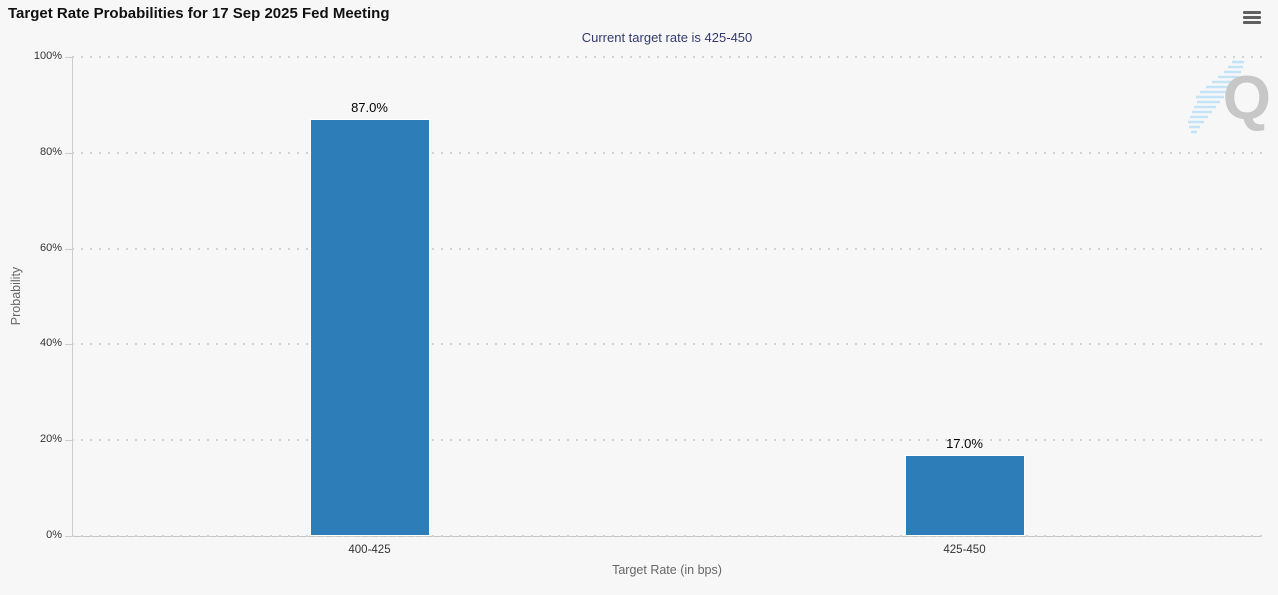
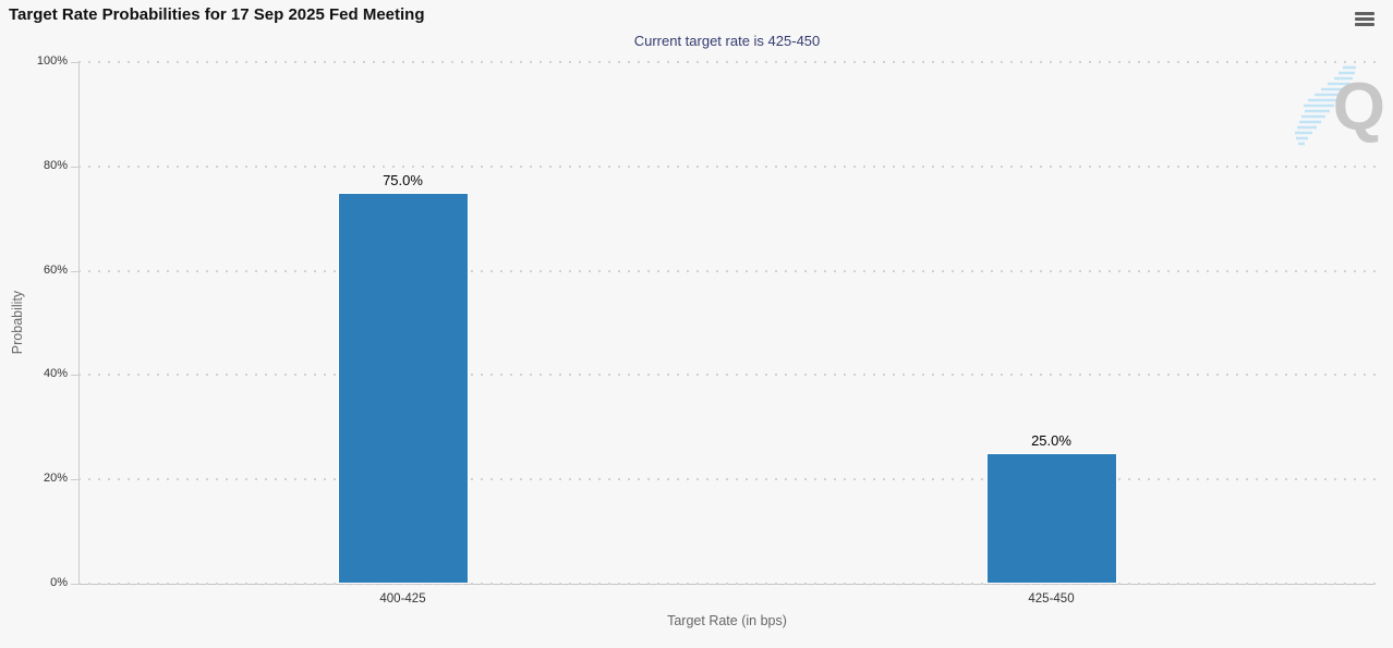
400-425: 87.0% -> 75.0%
425-450: 17.0% -> 25.0%
